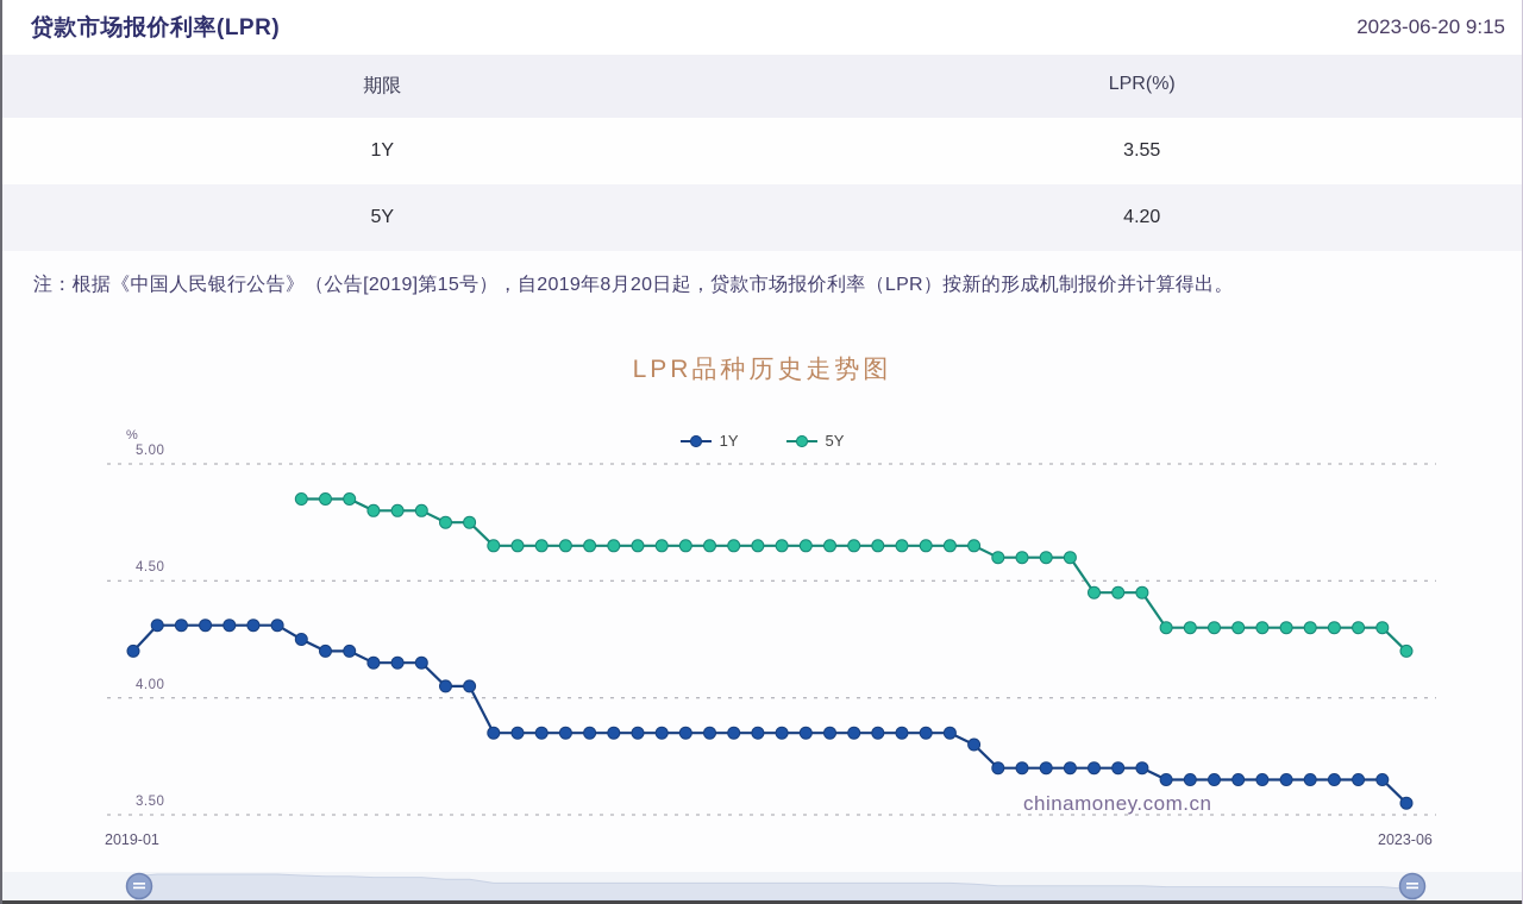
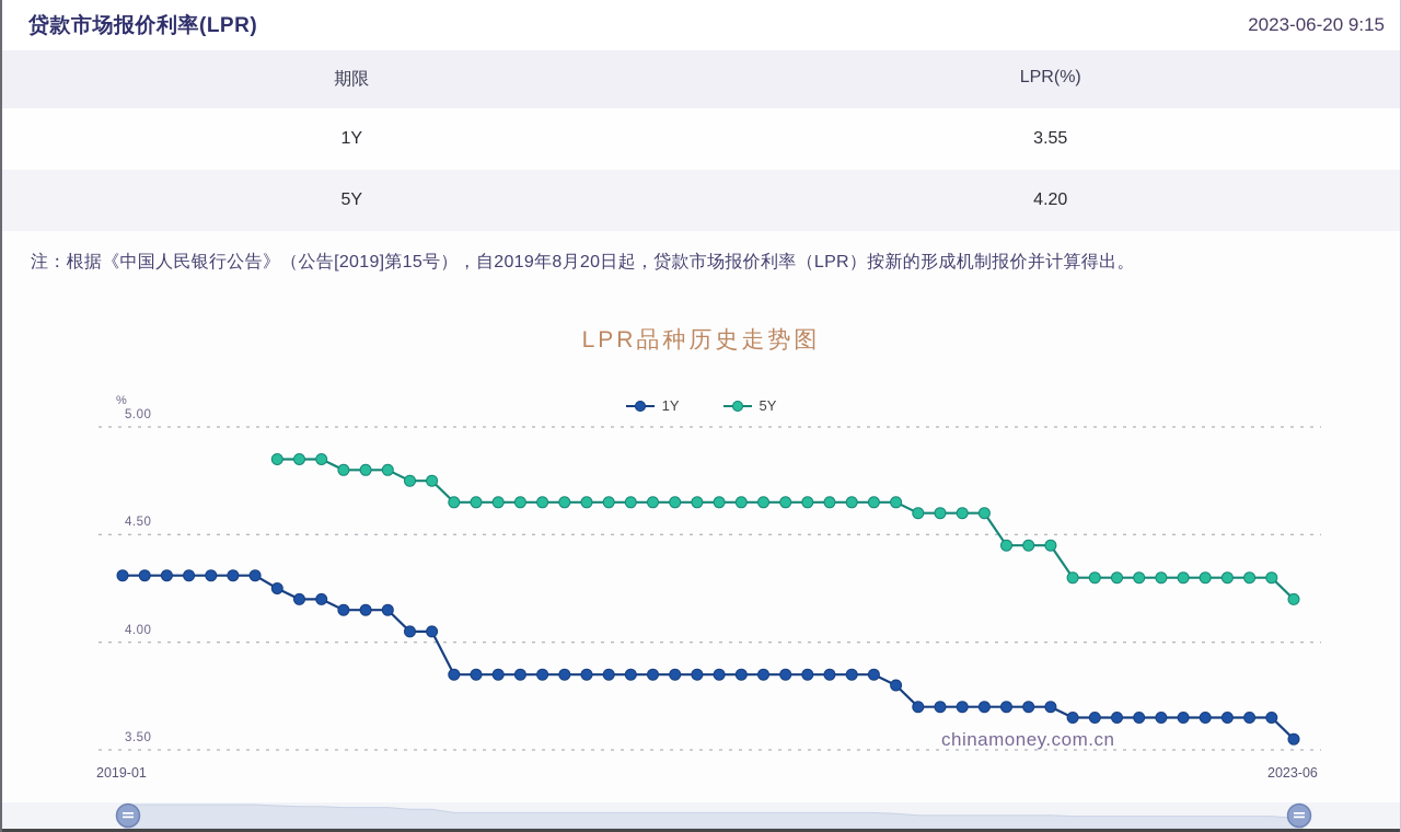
1Y/2019-01: 4.20 -> 4.31
